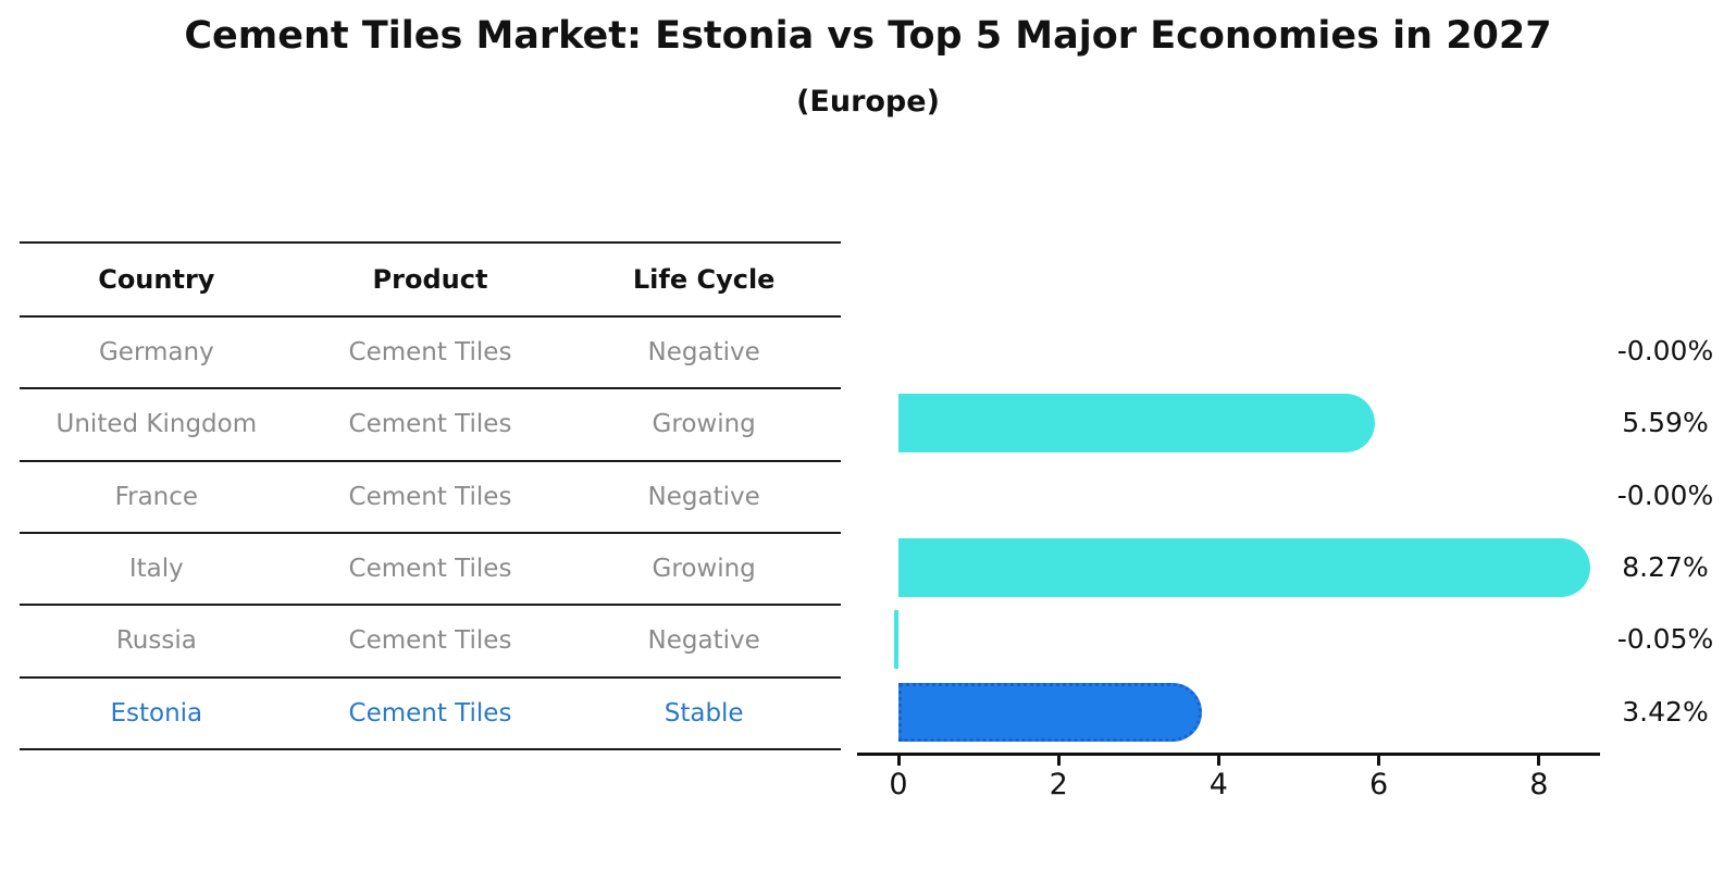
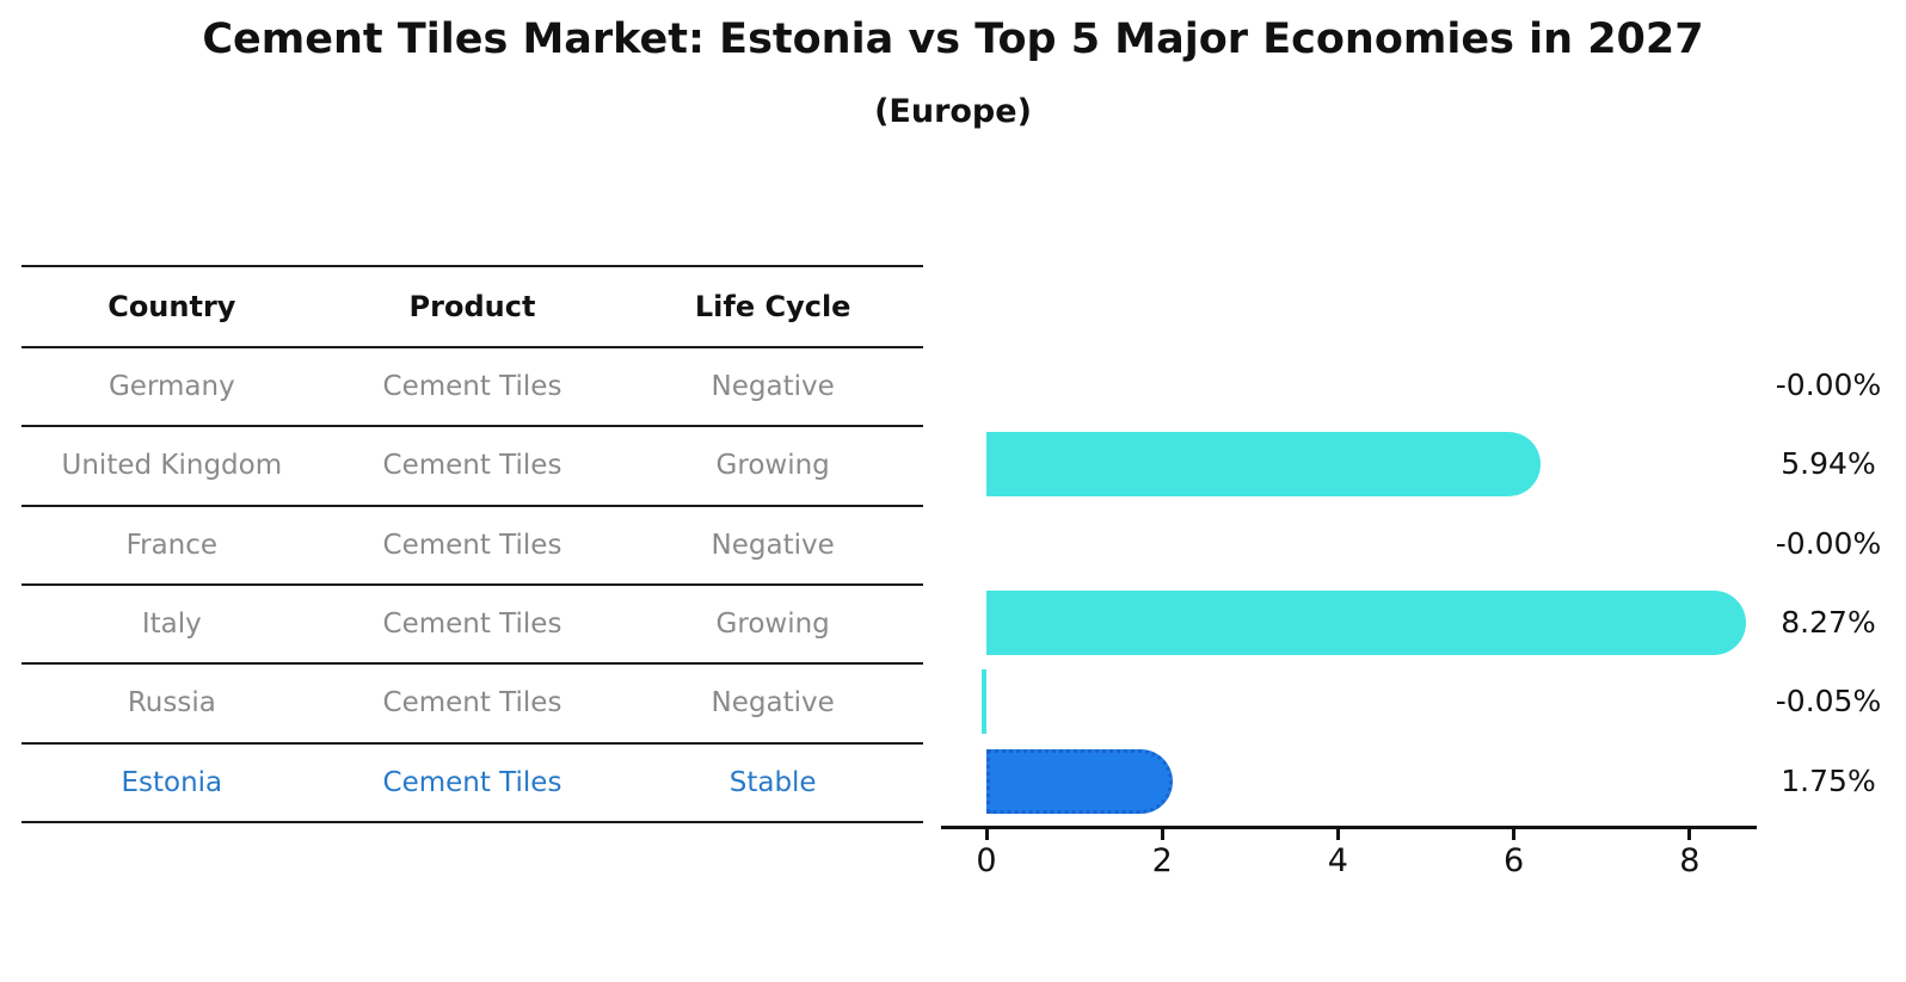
United Kingdom: 5.59% -> 5.94%
Estonia: 3.42% -> 1.75%
